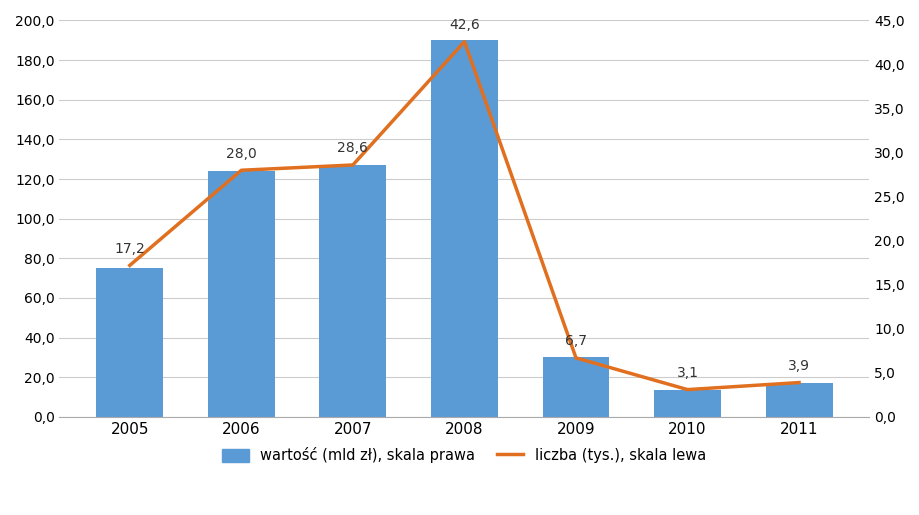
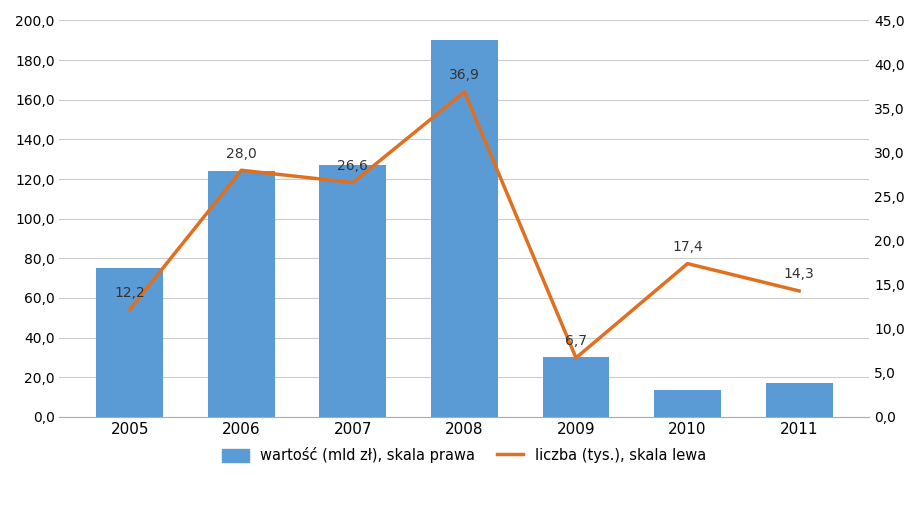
liczba (tys.), skala lewa/2005: 17,2 -> 12,2
liczba (tys.), skala lewa/2007: 28,6 -> 26,6
liczba (tys.), skala lewa/2008: 42,6 -> 36,9
liczba (tys.), skala lewa/2010: 3,1 -> 17,4
liczba (tys.), skala lewa/2011: 3,9 -> 14,3
